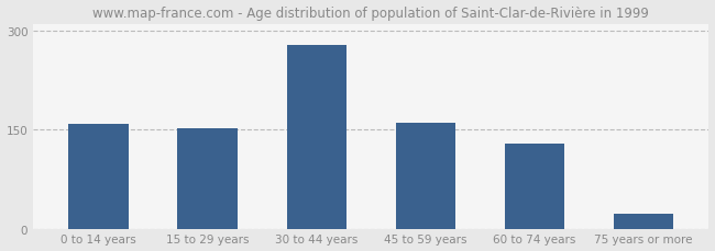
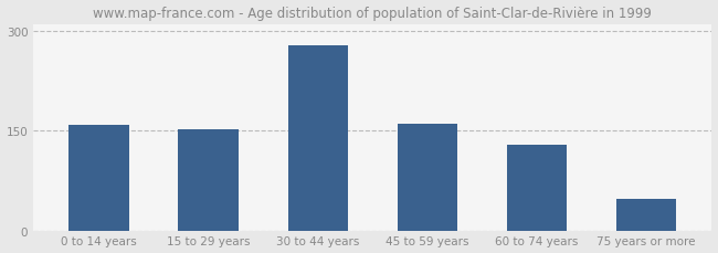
75 years or more: 22 -> 48
